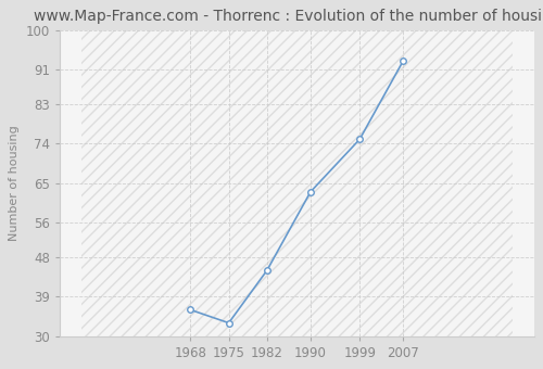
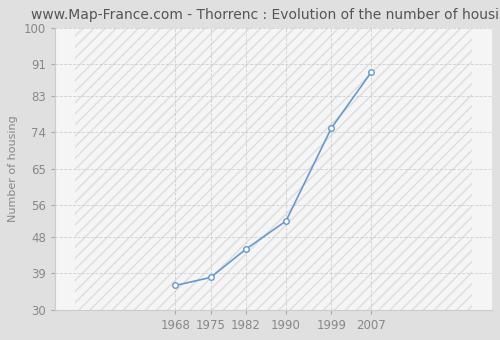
1975: 33 -> 38
1990: 63 -> 52
2007: 93 -> 89
